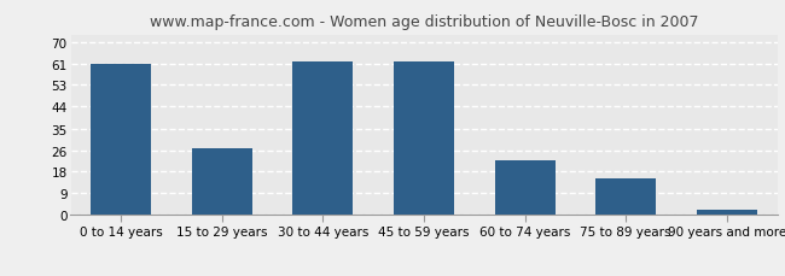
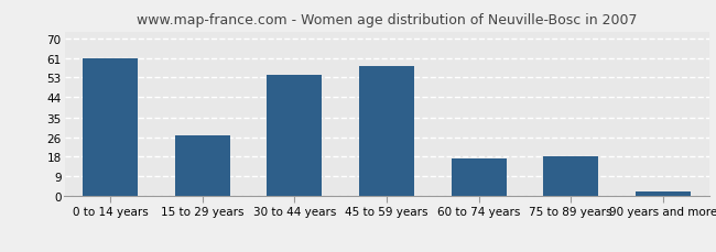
30 to 44 years: 62 -> 54
45 to 59 years: 62 -> 58
60 to 74 years: 22 -> 17
75 to 89 years: 15 -> 18
